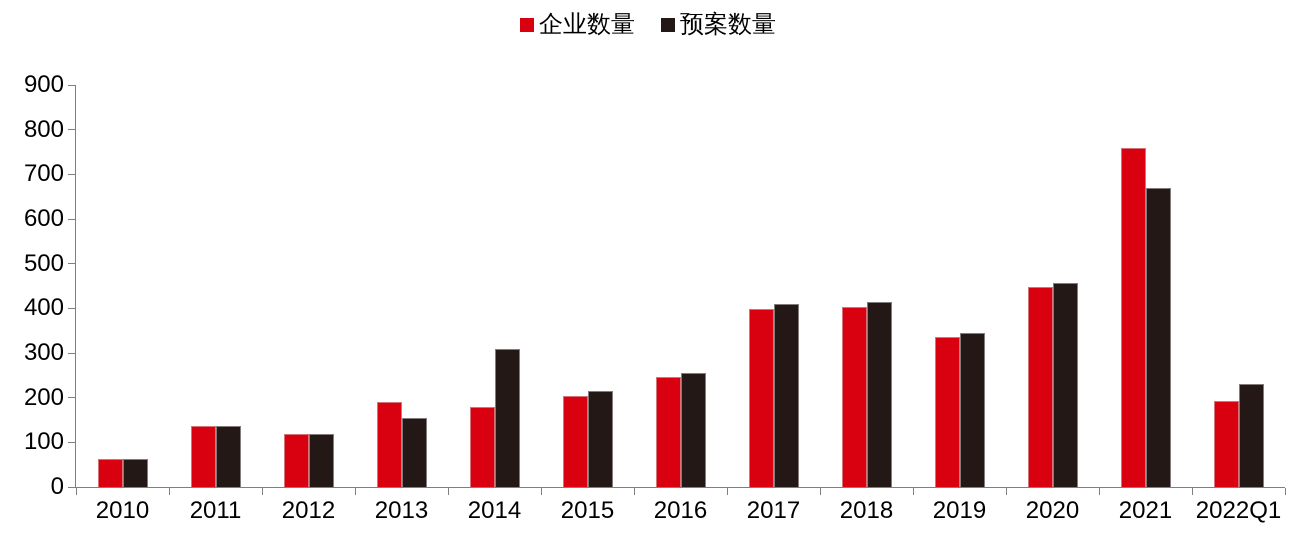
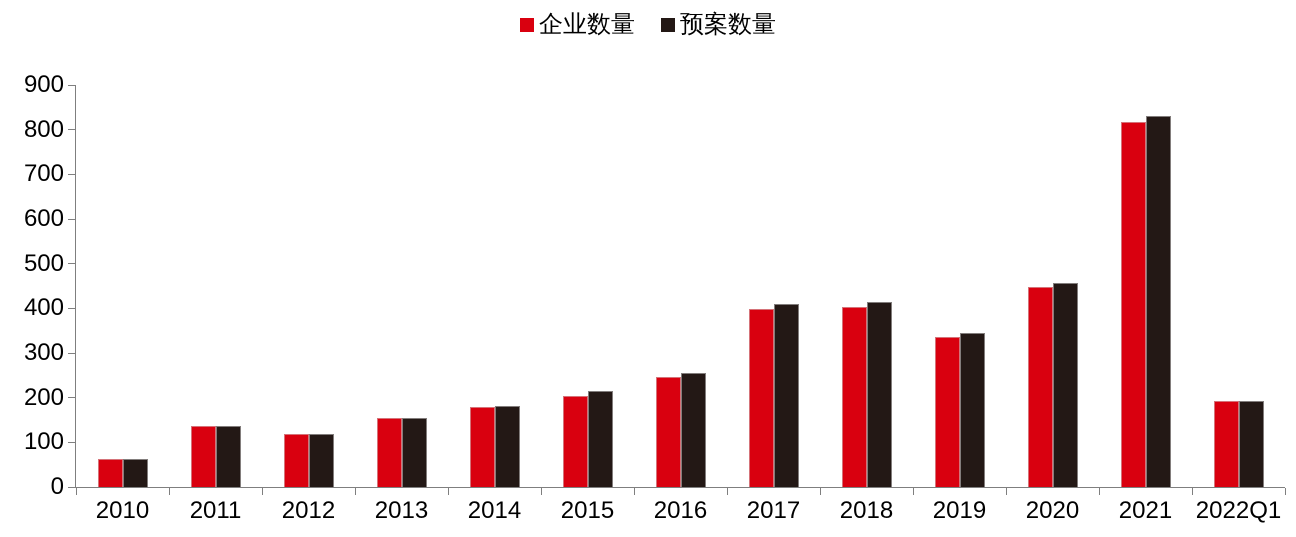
企业数量/2013: 190 -> 160
预案数量/2014: 310 -> 180
企业数量/2021: 760 -> 820
预案数量/2021: 670 -> 830
预案数量/2022Q1: 230 -> 190
